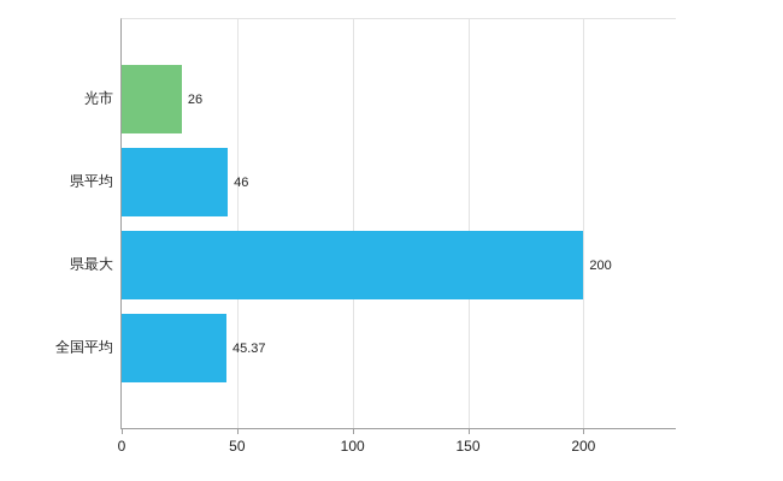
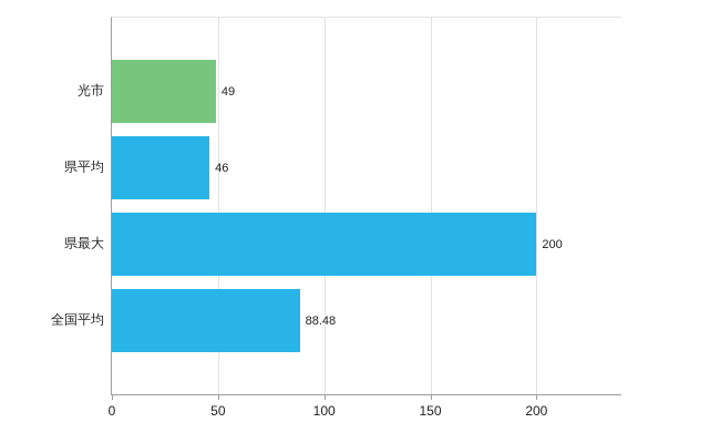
光市: 26 -> 49
全国平均: 45.37 -> 88.48
